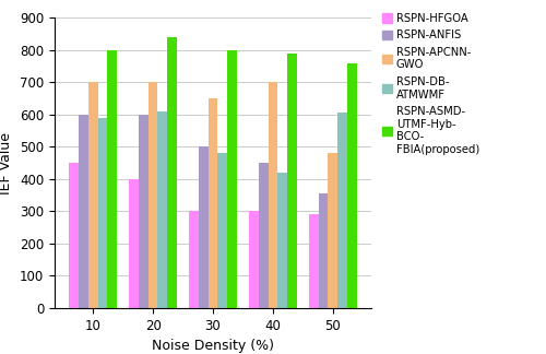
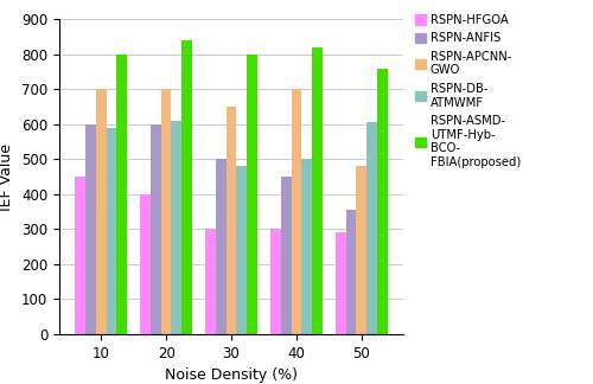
RSPN-DB- ATMWMF/40: 420 -> 500
RSPN-ASMD- UTMF-Hyb- BCO- FBIA(proposed)/40: 790 -> 820
